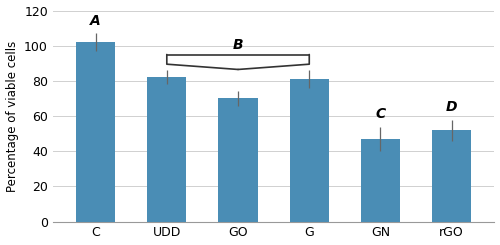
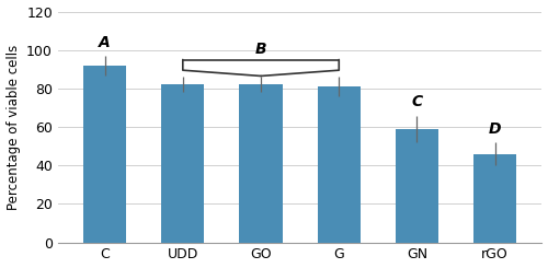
C: 102 -> 92
GO: 70 -> 82
GN: 47 -> 59
rGO: 52 -> 46
